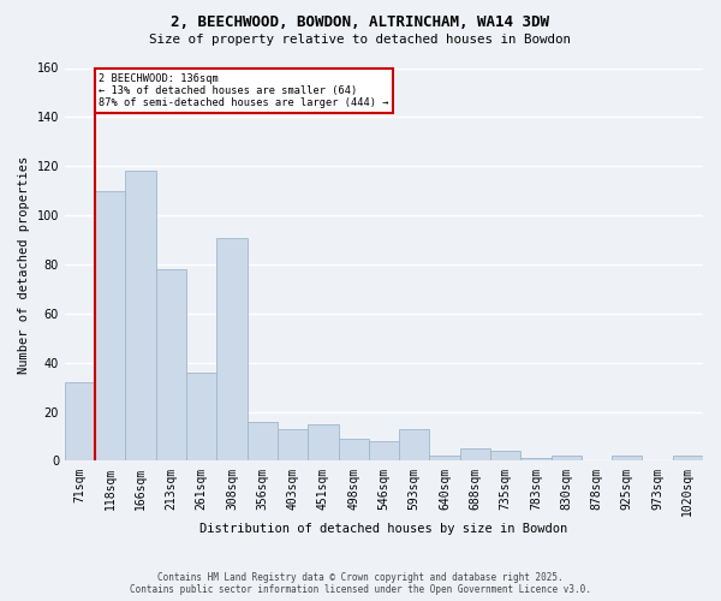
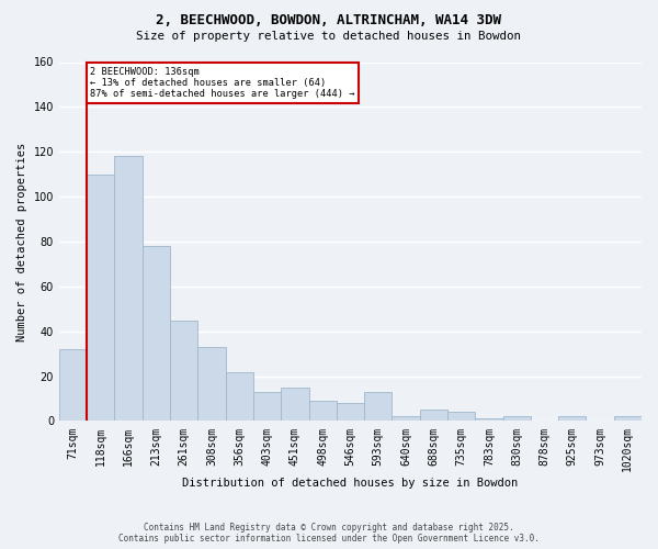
261sqm: 36 -> 45
308sqm: 91 -> 33
356sqm: 16 -> 22
